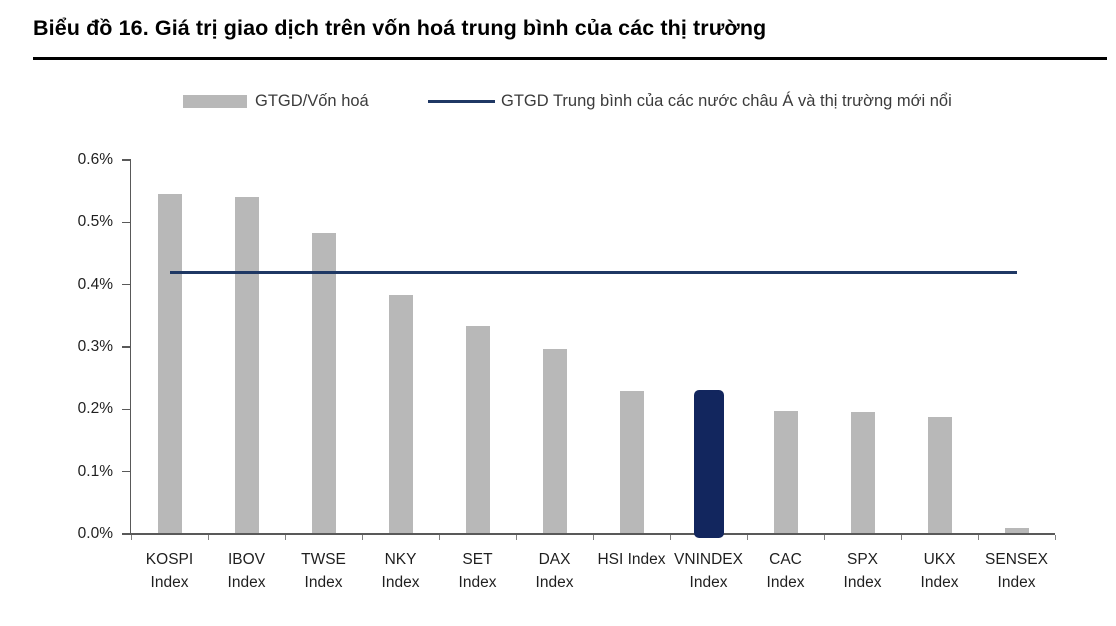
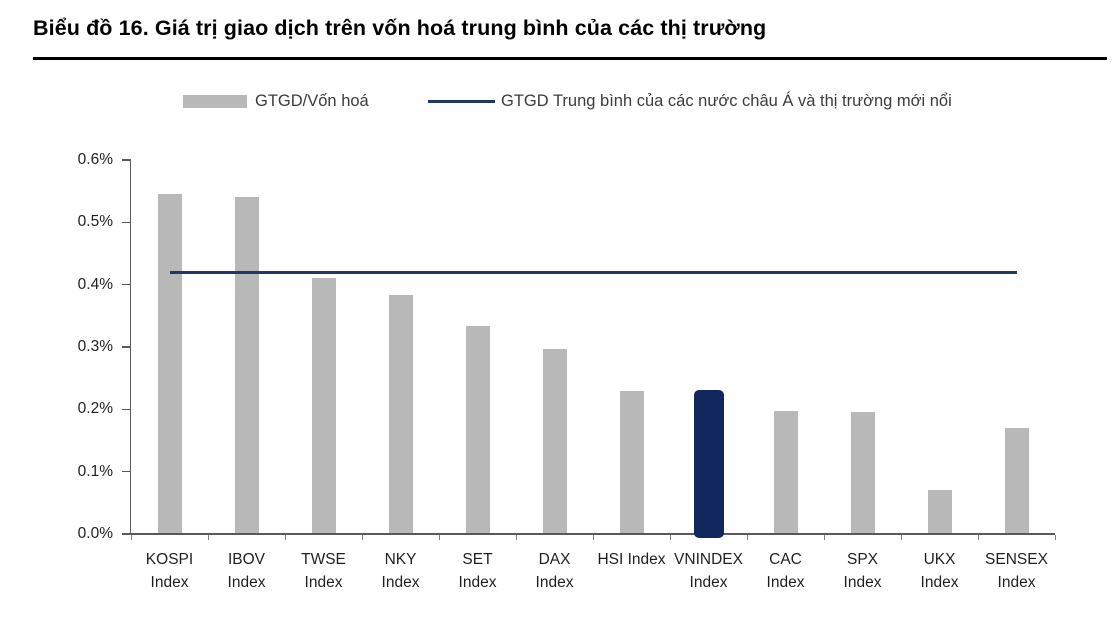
TWSE Index: 0.48% -> 0.41%
UKX Index: 0.19% -> 0.07%
SENSEX Index: 0.01% -> 0.17%
